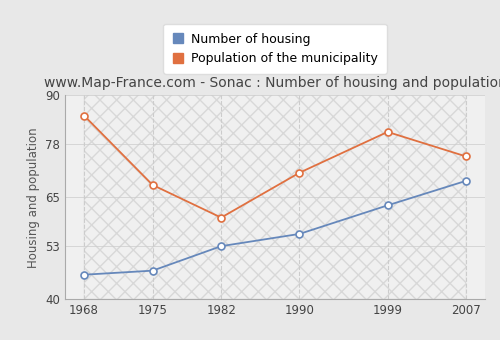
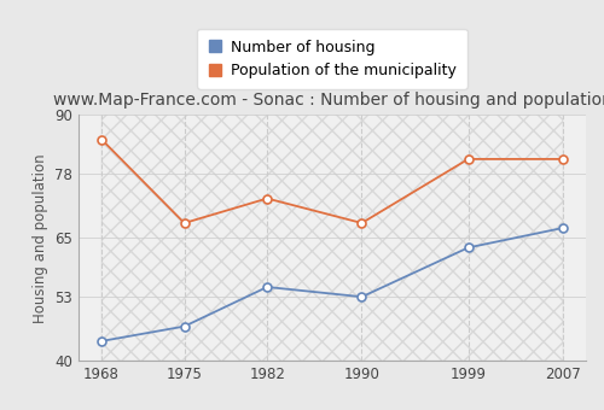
Number of housing/1968: 46 -> 44
Number of housing/1982: 53 -> 55
Population of the municipality/1982: 60 -> 73
Number of housing/1990: 56 -> 53
Population of the municipality/1990: 71 -> 68
Number of housing/2007: 69 -> 67
Population of the municipality/2007: 75 -> 81
